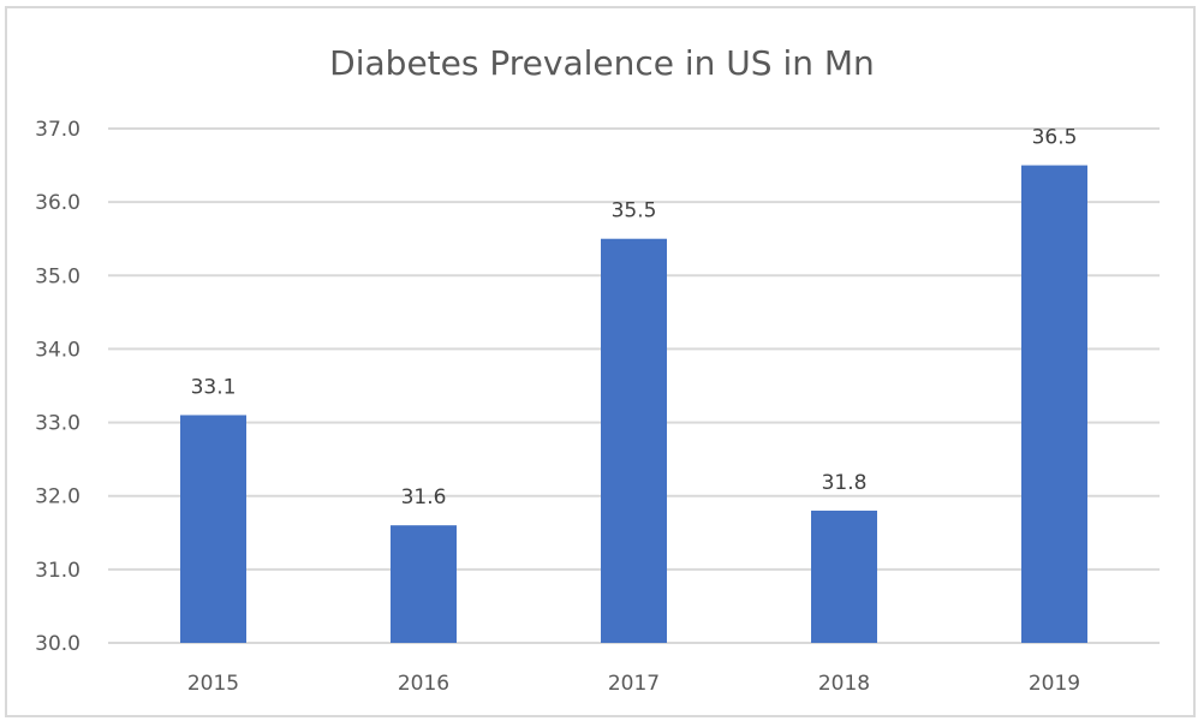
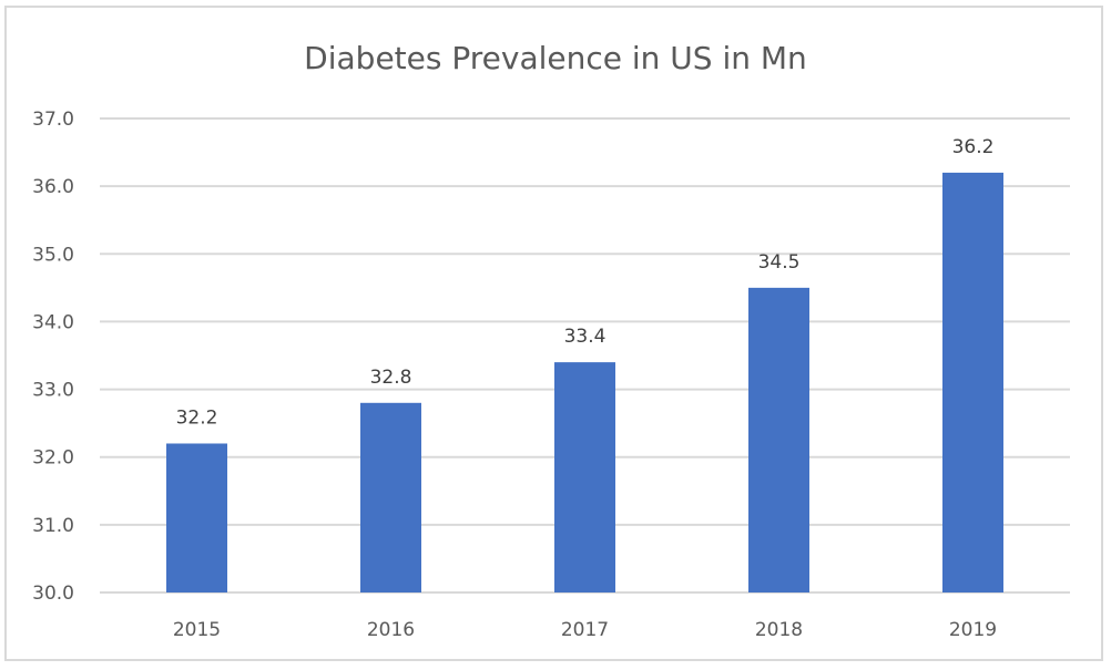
2015: 33.1 -> 32.2
2016: 31.6 -> 32.8
2017: 35.5 -> 33.4
2018: 31.8 -> 34.5
2019: 36.5 -> 36.2
